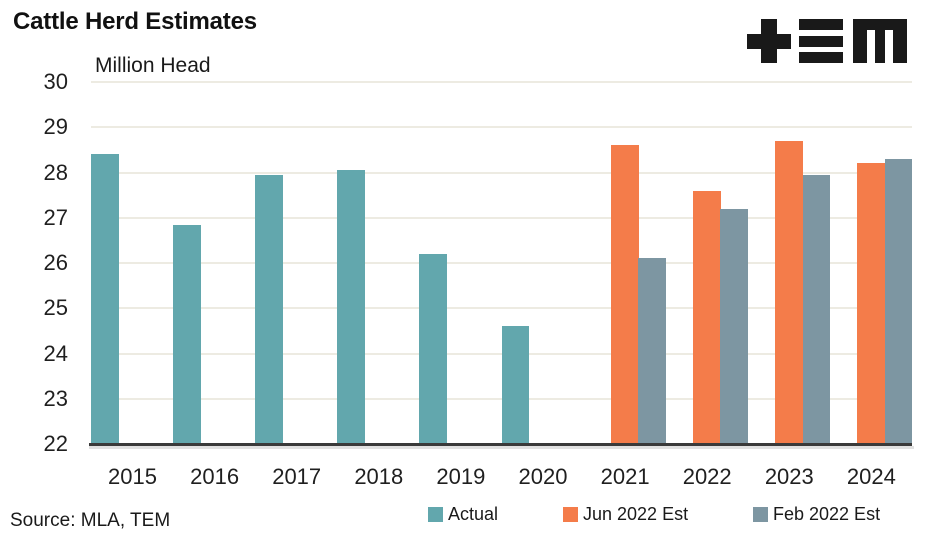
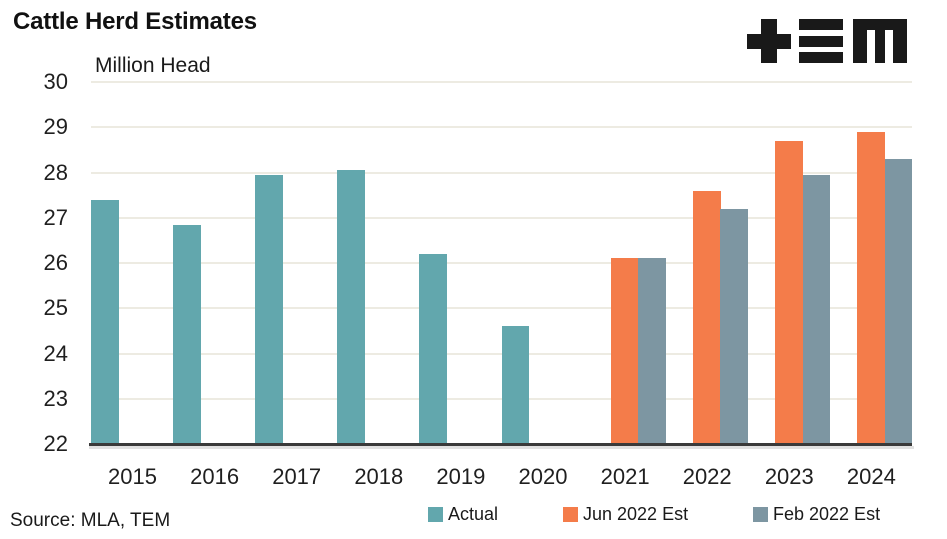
Actual/2015: 28.4 -> 27.4
Jun 2022 Est/2021: 28.6 -> 26.1
Jun 2022 Est/2024: 28.2 -> 28.9
